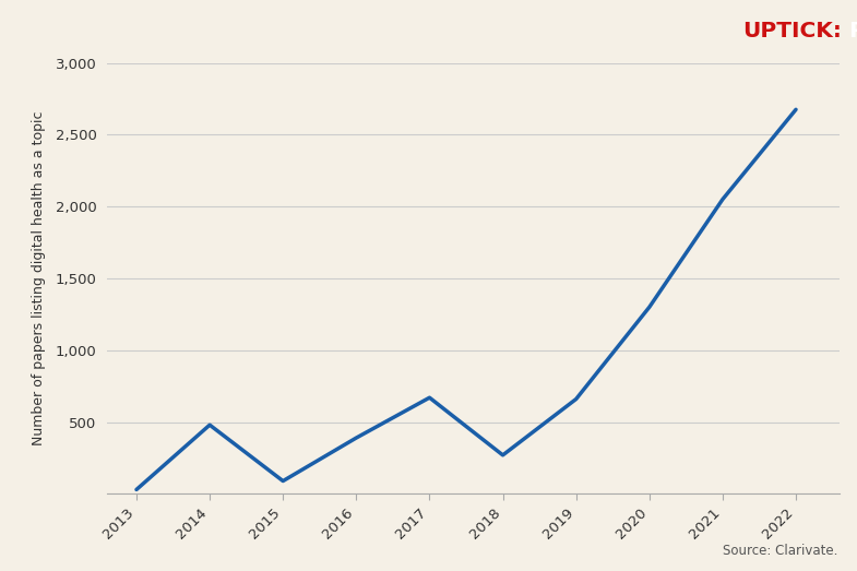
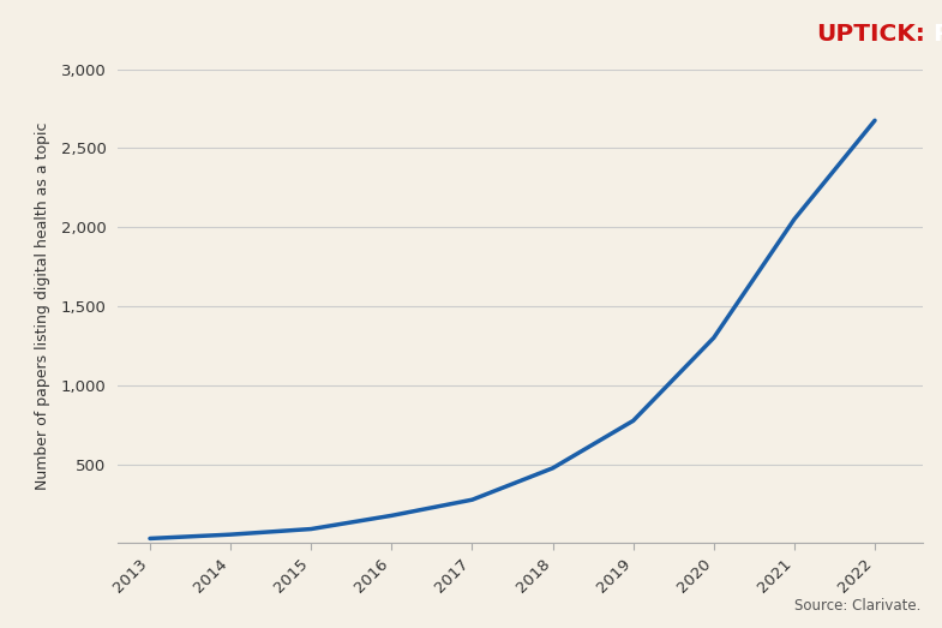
2014: 480 -> 60
2016: 390 -> 180
2017: 670 -> 280
2018: 270 -> 480
2019: 660 -> 780
